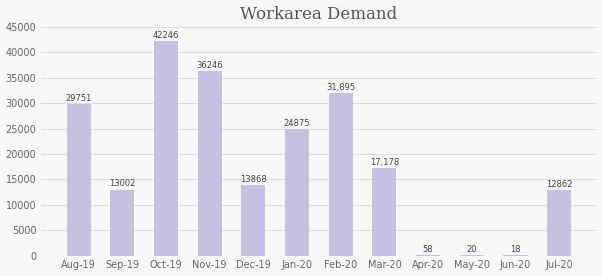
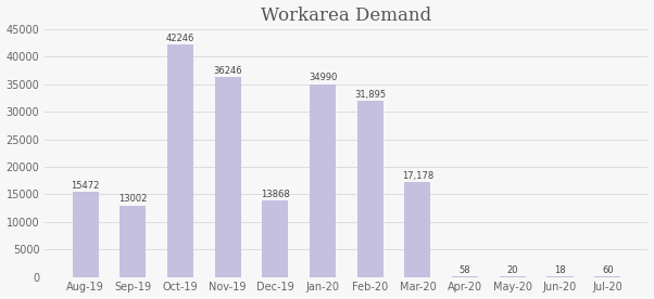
Aug-19: 29751 -> 15472
Jan-20: 24875 -> 34990
Jul-20: 12862 -> 60
